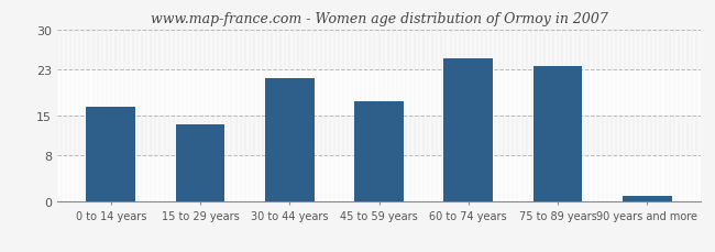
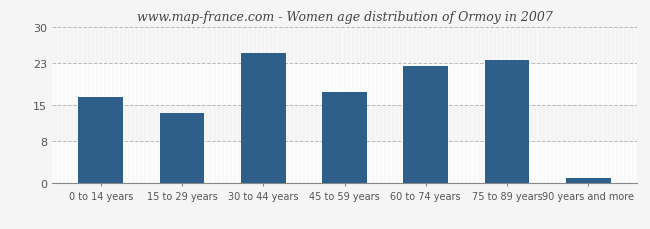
30 to 44 years: 21.5 -> 25.0
60 to 74 years: 25.0 -> 22.4
